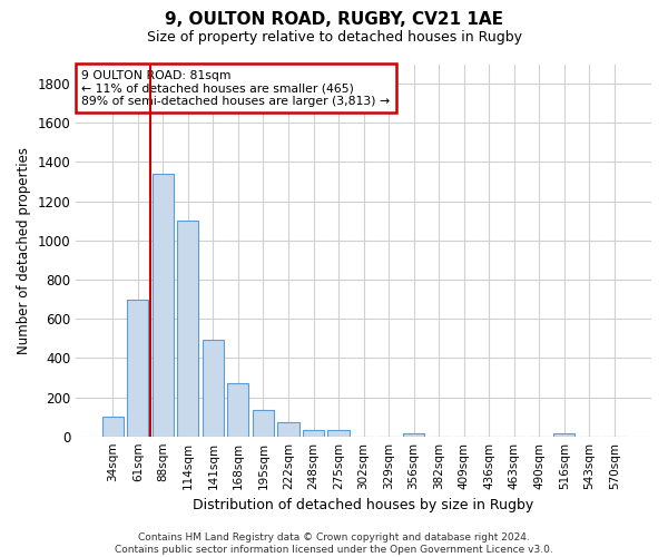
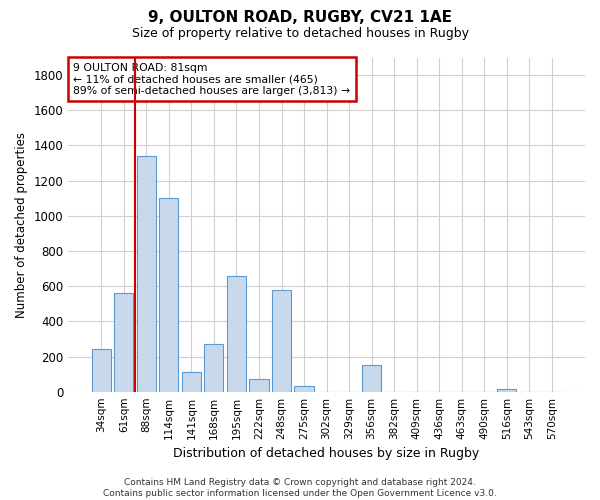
34sqm: 100 -> 240
61sqm: 700 -> 560
141sqm: 490 -> 110
195sqm: 140 -> 660
248sqm: 40 -> 580
356sqm: 20 -> 150
